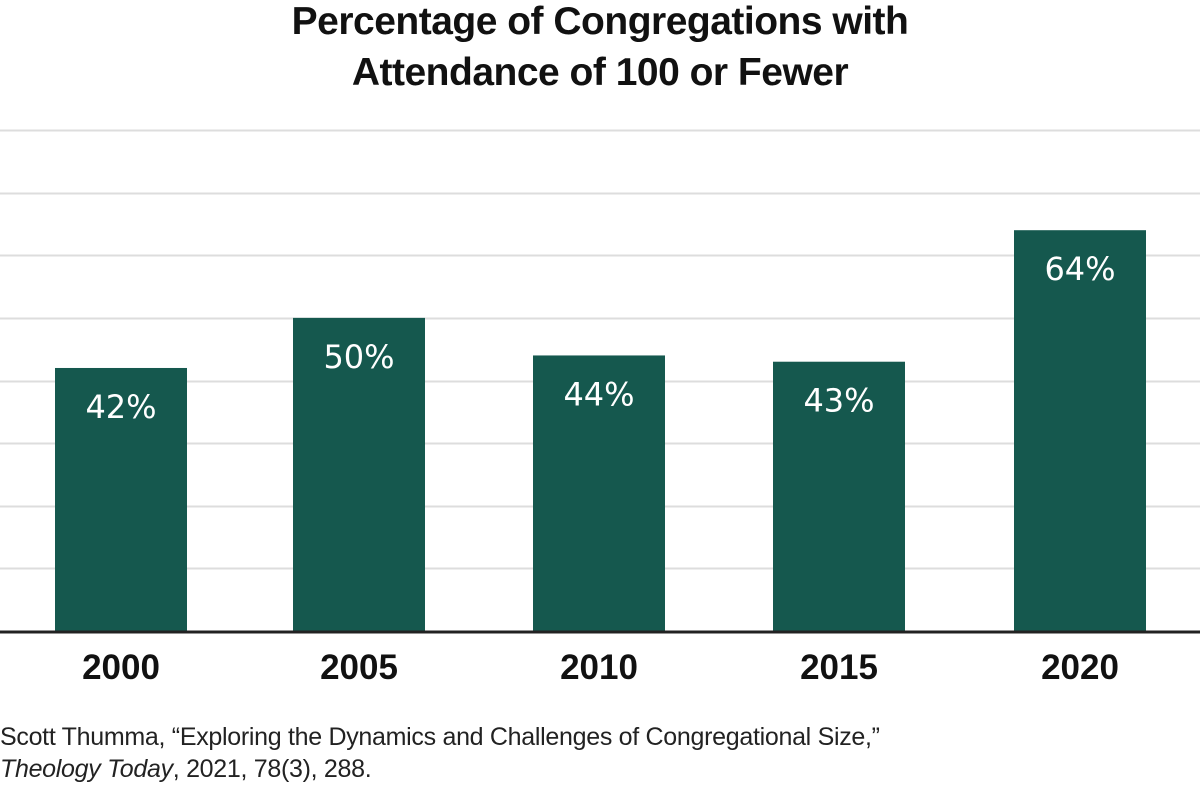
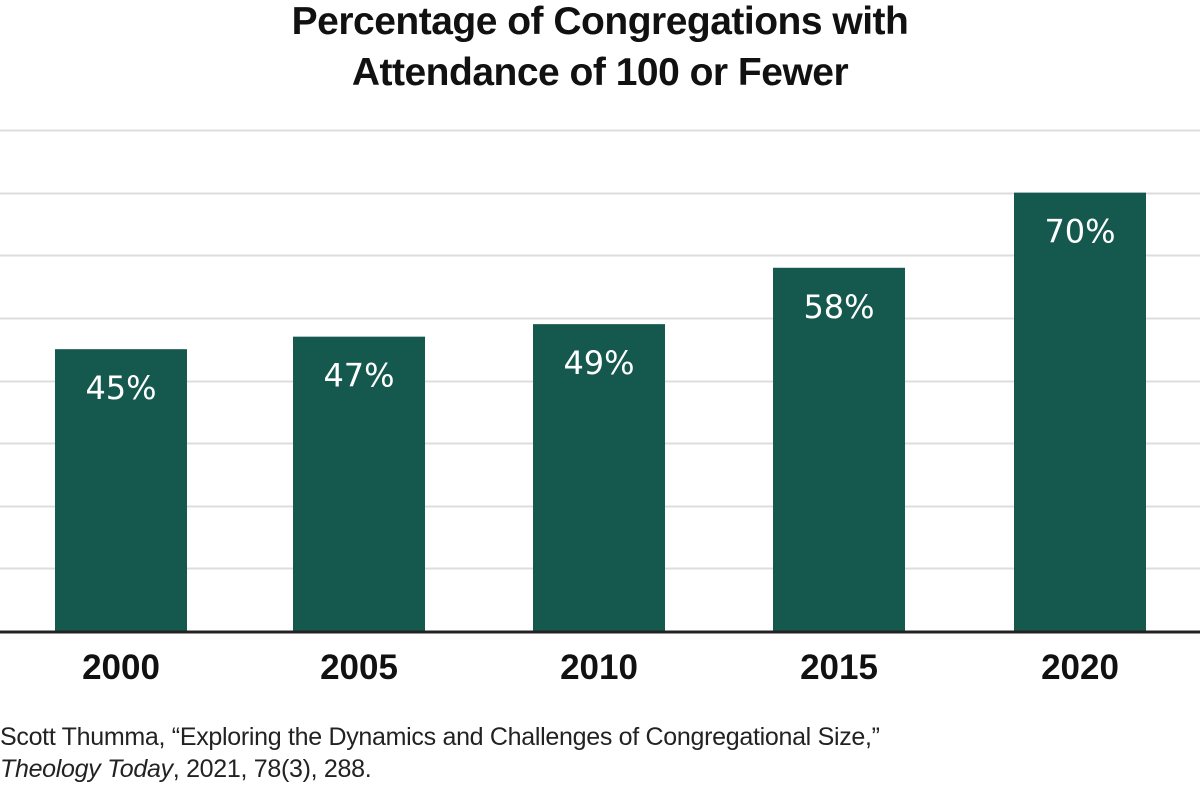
2000: 42% -> 45%
2005: 50% -> 47%
2010: 44% -> 49%
2015: 43% -> 58%
2020: 64% -> 70%
